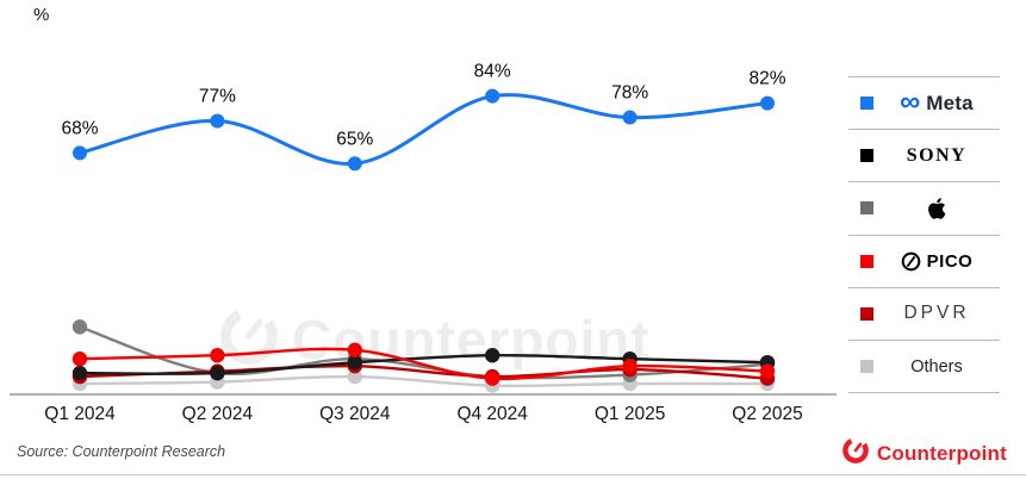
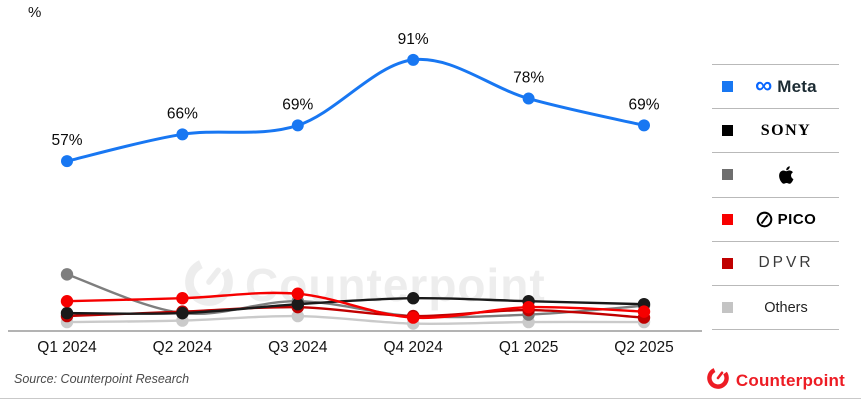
Meta/Q1 2024: 68% -> 57%
Meta/Q2 2024: 77% -> 66%
Meta/Q3 2024: 65% -> 69%
Meta/Q4 2024: 84% -> 91%
Meta/Q2 2025: 82% -> 69%
